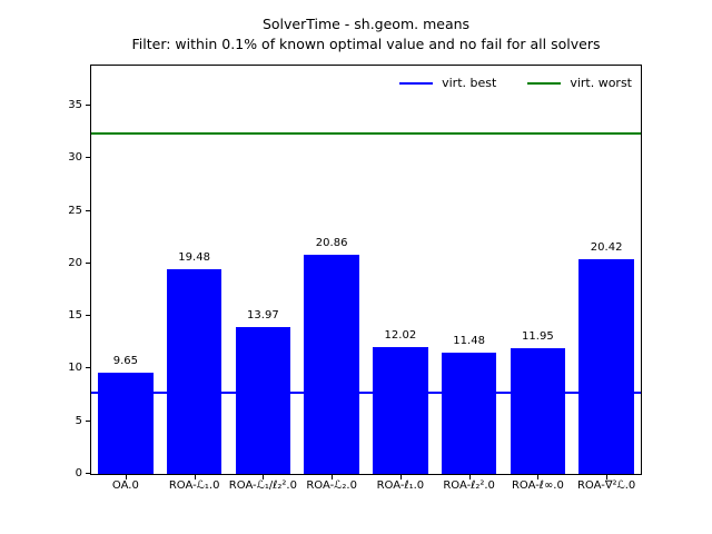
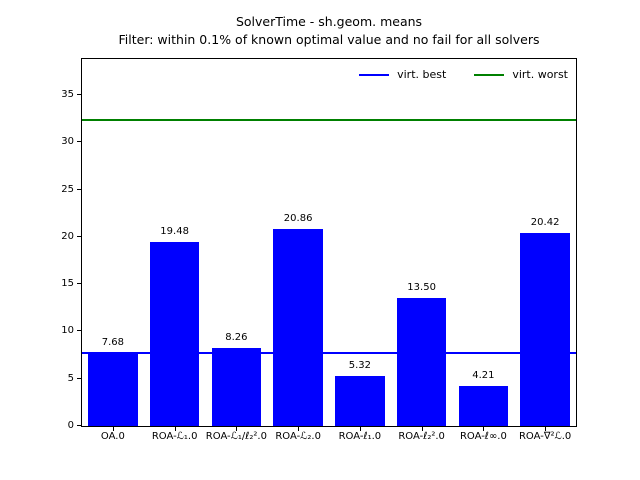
OA.0: 9.65 -> 7.68
ROA-ℒ₁/ℓ₂².0: 13.97 -> 8.26
ROA-ℓ₁.0: 12.02 -> 5.32
ROA-ℓ₂².0: 11.48 -> 13.50
ROA-ℓ∞.0: 11.95 -> 4.21
